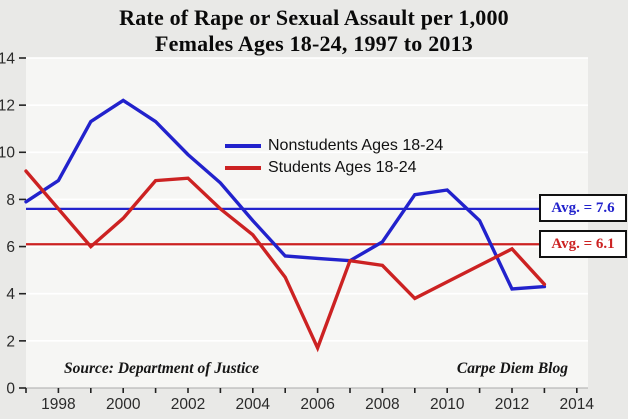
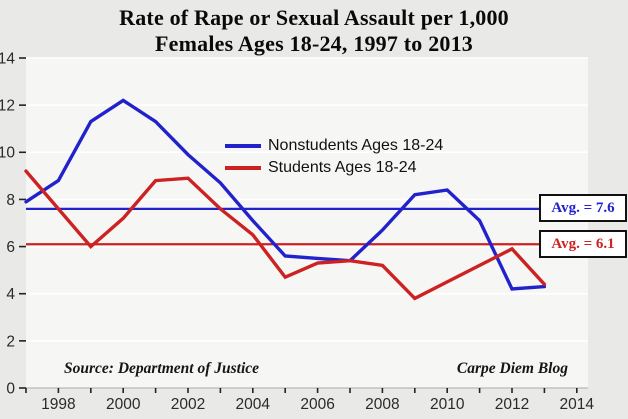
Students Ages 18-24/2006: 1.7 -> 5.3
Nonstudents Ages 18-24/2008: 6.2 -> 6.7
